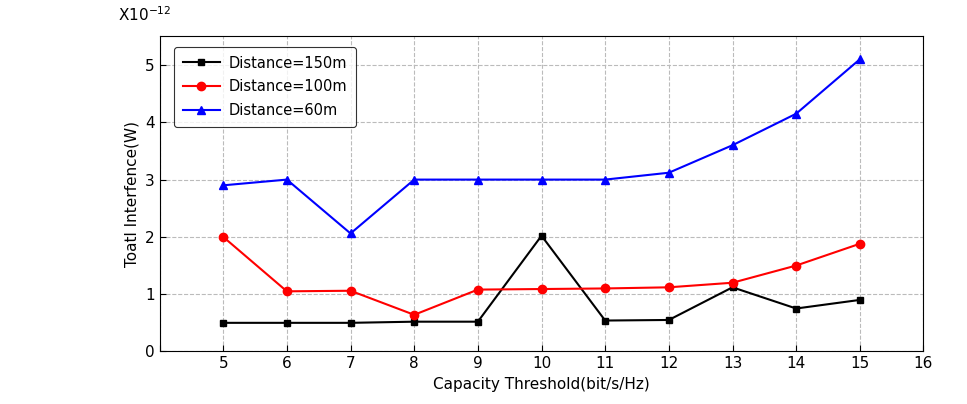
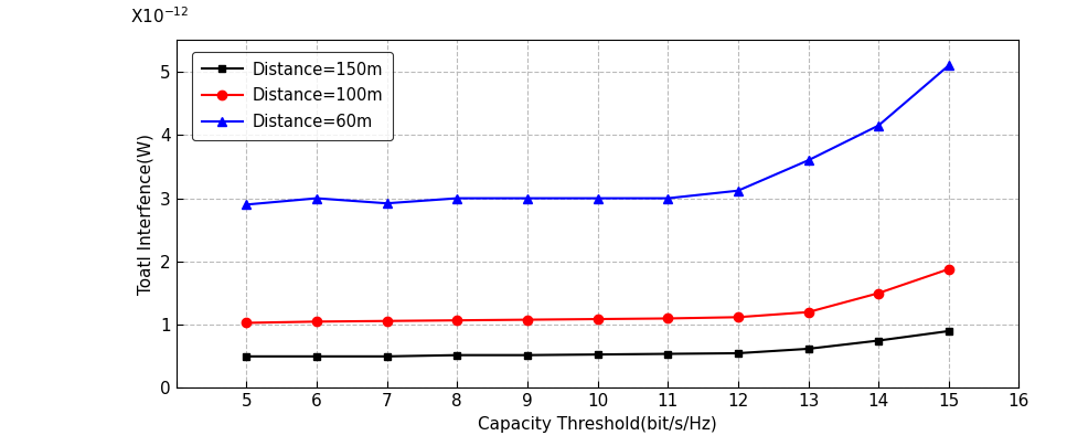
Distance=100m/5: 2.00 -> 1.03
Distance=60m/7: 2.06 -> 2.92
Distance=100m/8: 0.64 -> 1.07
Distance=150m/10: 2.02 -> 0.53
Distance=150m/13: 1.12 -> 0.62
